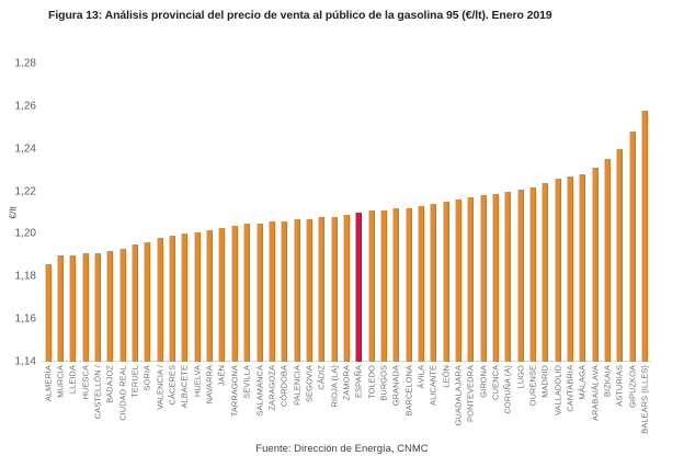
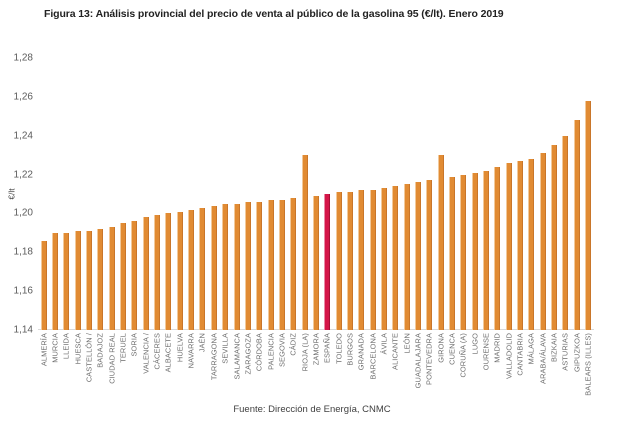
RIOJA (LA): 1,21 -> 1,23
GIRONA: 1,22 -> 1,23
